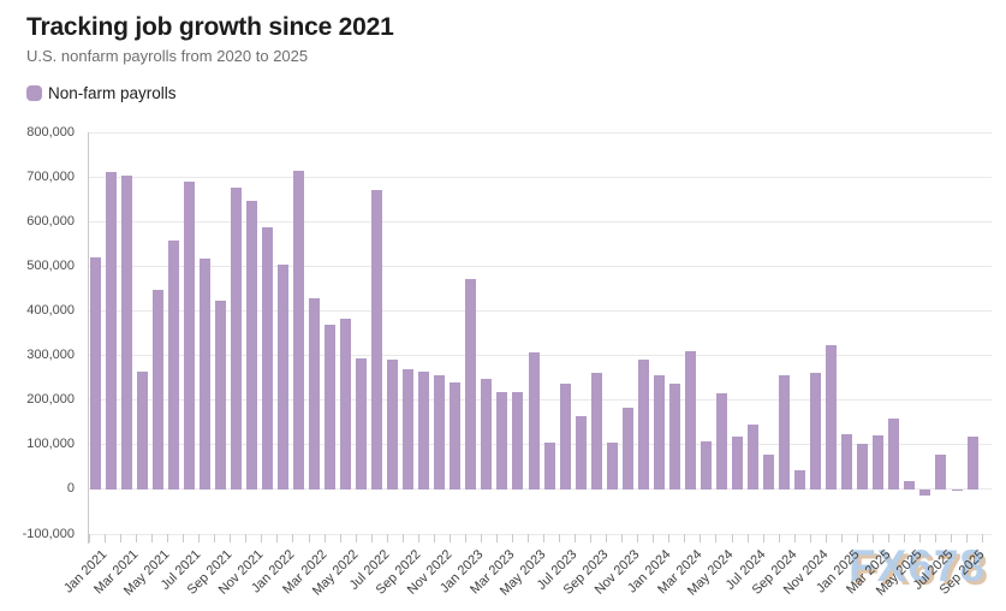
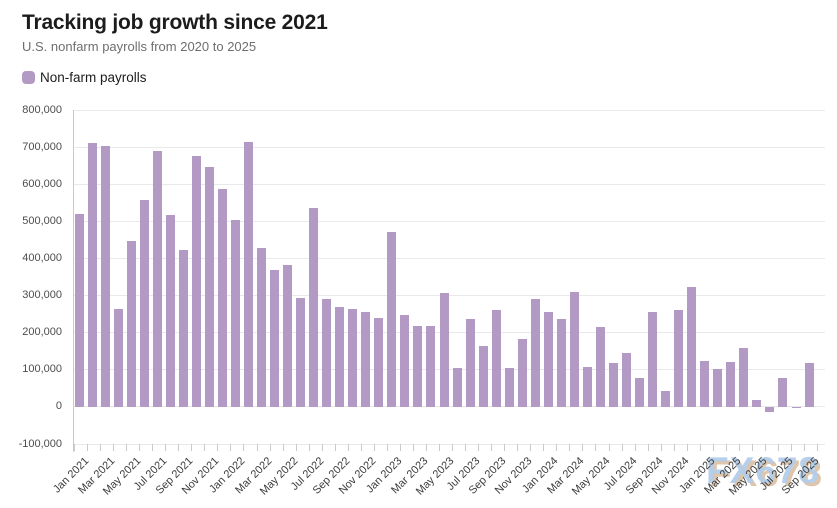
Jul 2022: 670000 -> 540000
